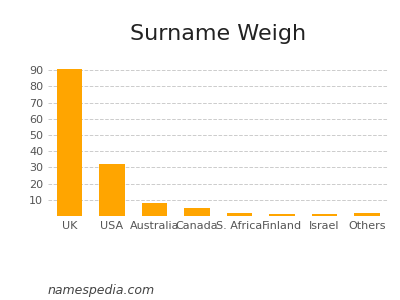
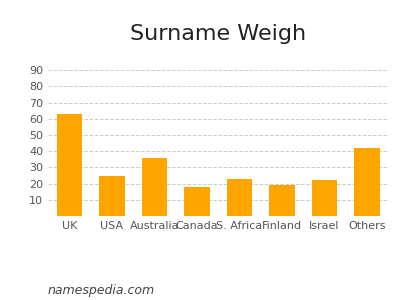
UK: 91 -> 63
USA: 32 -> 25
Australia: 8 -> 36
Canada: 5 -> 18
S. Africa: 2 -> 23
Finland: 1 -> 19
Israel: 1 -> 22
Others: 2 -> 42
